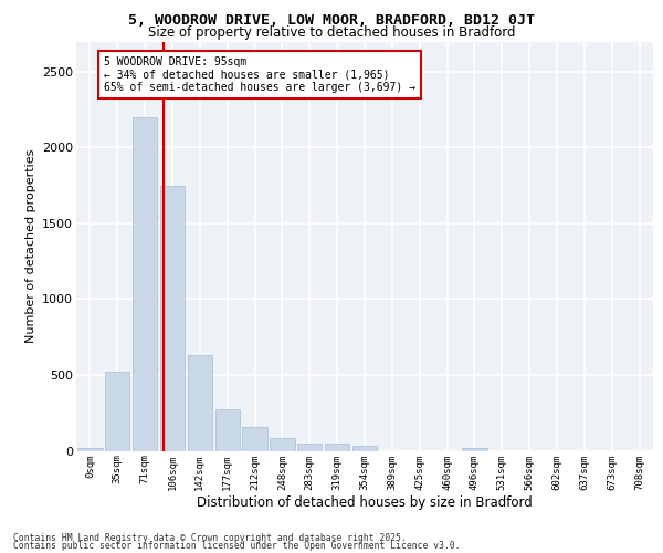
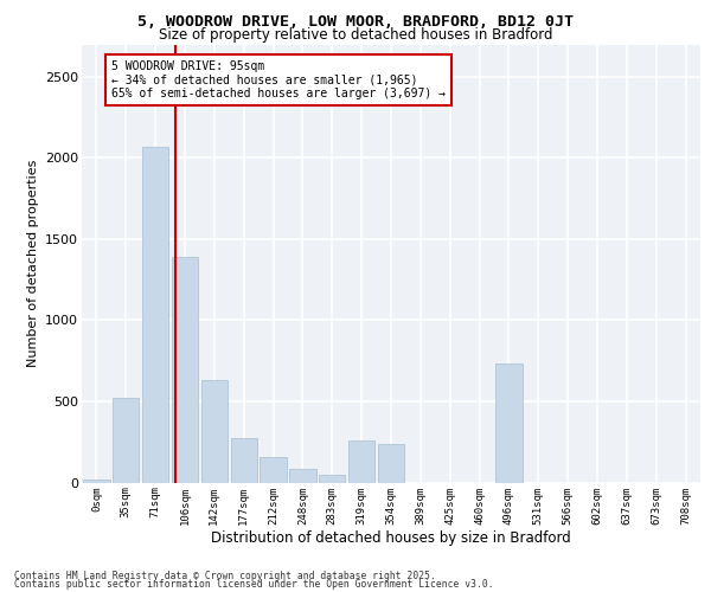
71sqm: 2200 -> 2070
106sqm: 1750 -> 1390
319sqm: 40 -> 260
354sqm: 40 -> 240
496sqm: 20 -> 730
